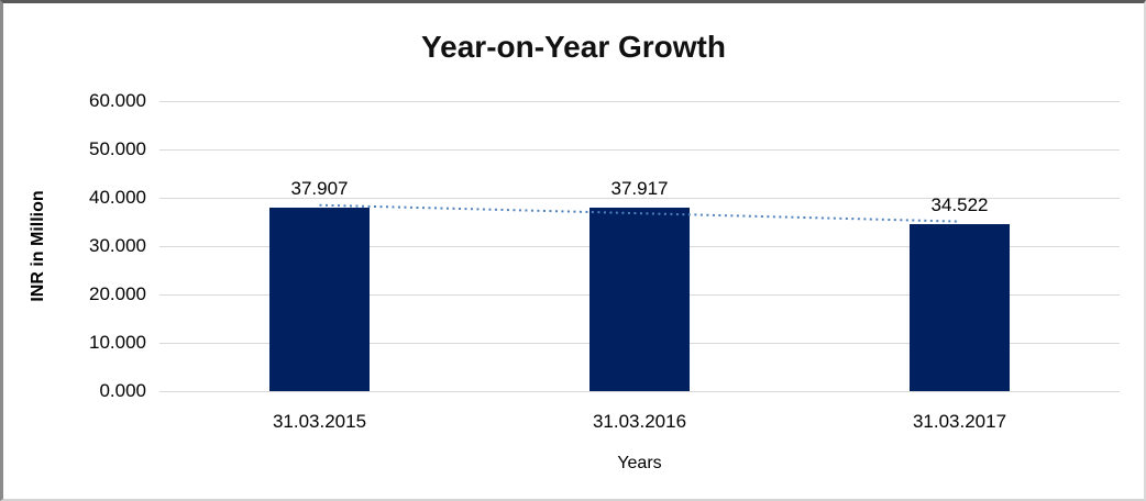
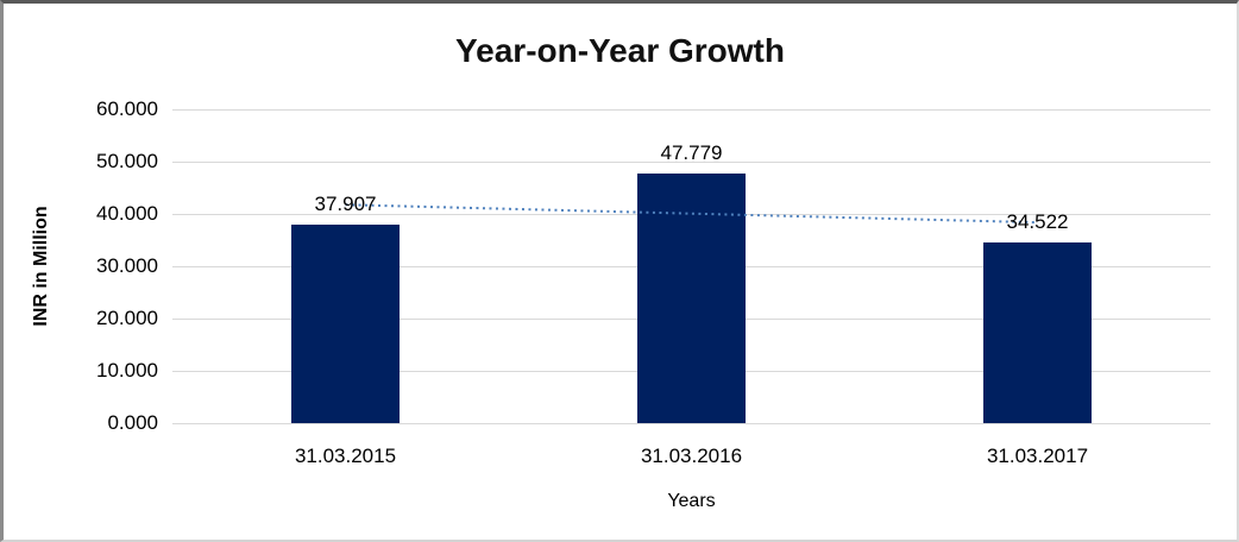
31.03.2016: 37.917 -> 47.779
